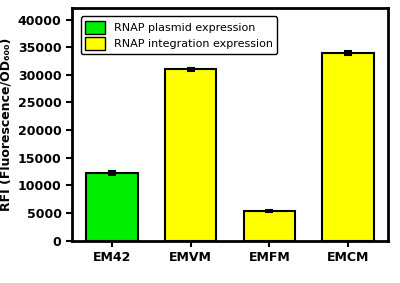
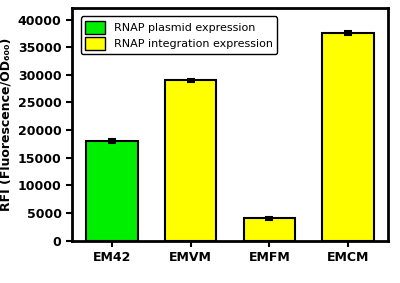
EM42: 12200 -> 18000
EMVM: 31000 -> 29000
EMFM: 5400 -> 4000
EMCM: 34000 -> 37500
